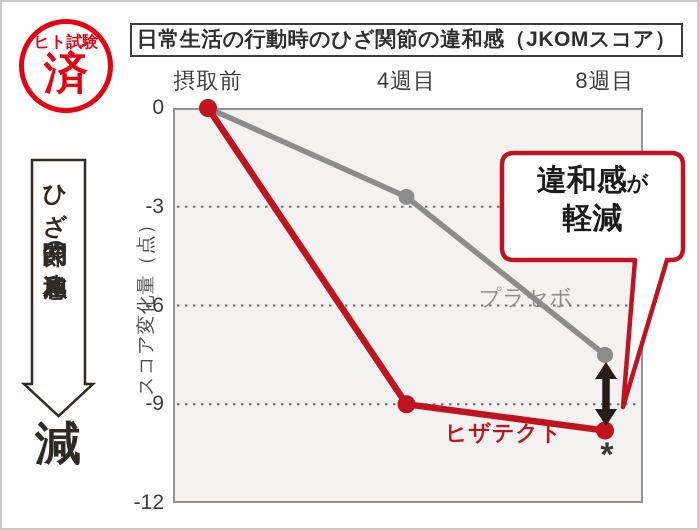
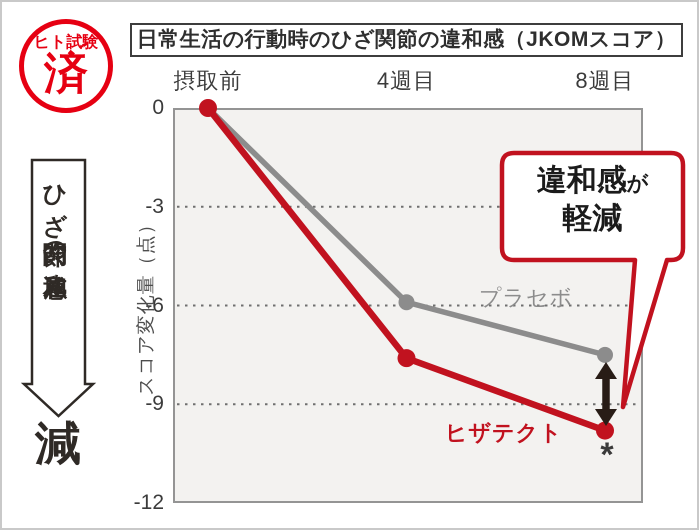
プラセボ/4週目: -2.7 -> -5.9
ヒザテクト/4週目: -9.0 -> -7.6
